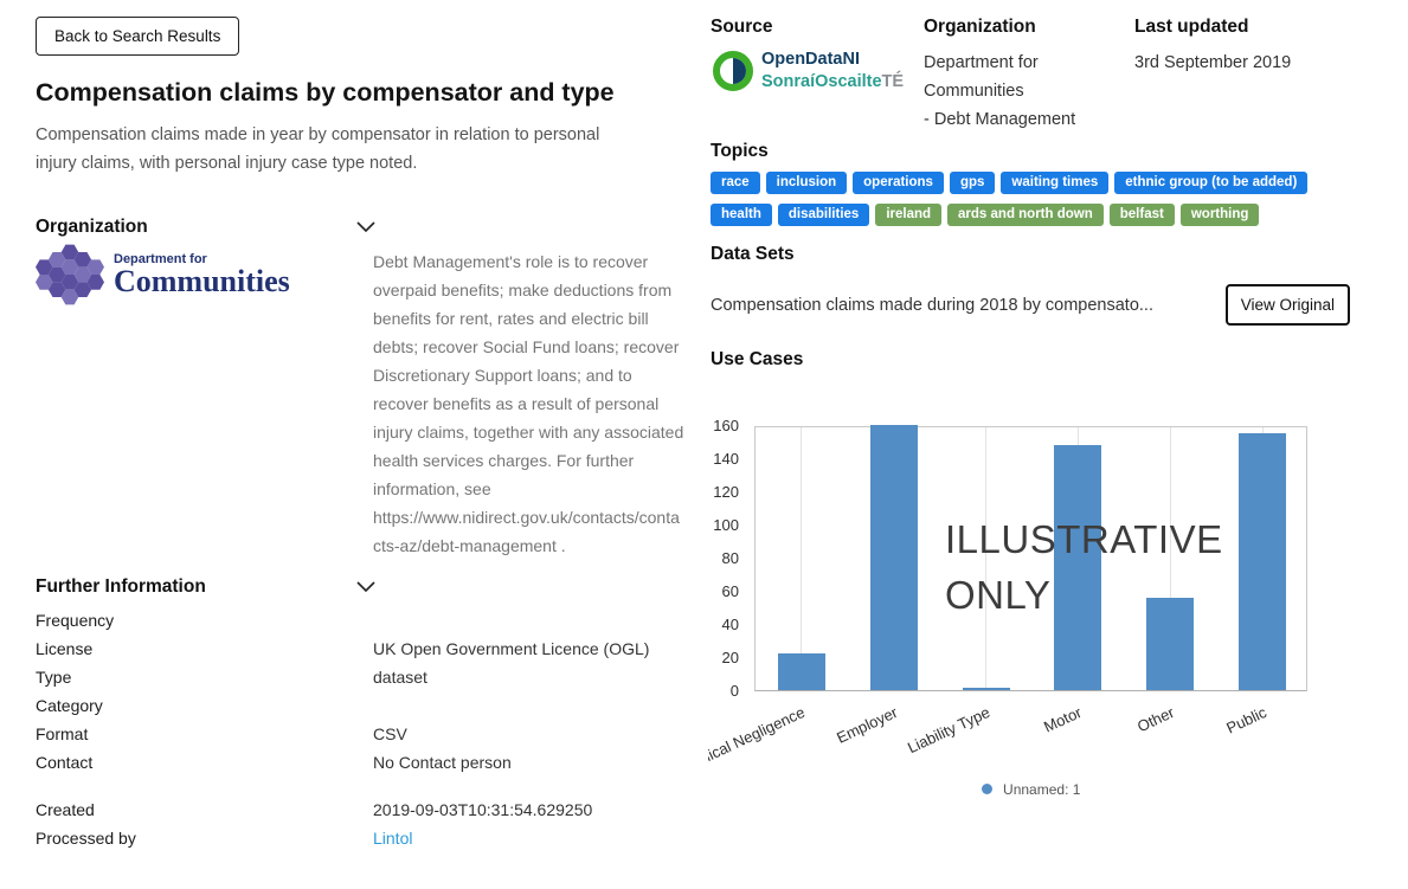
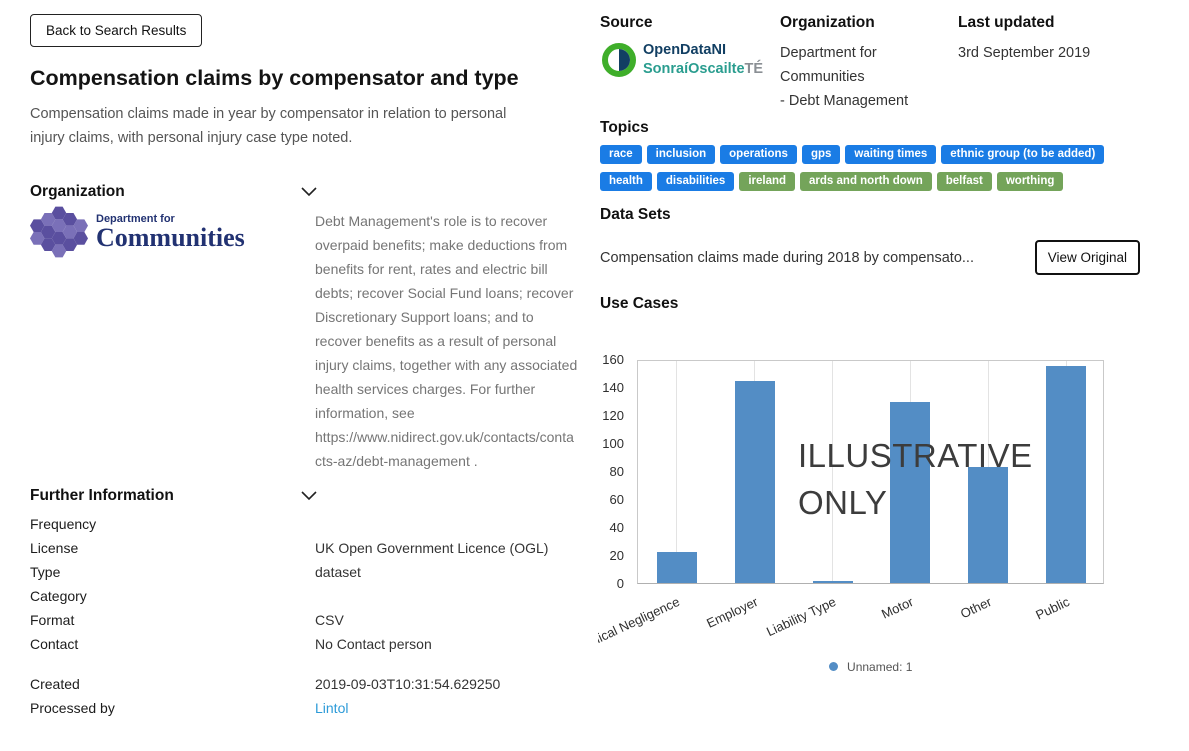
Employer: 160 -> 144
Motor: 148 -> 129
Other: 56 -> 83
